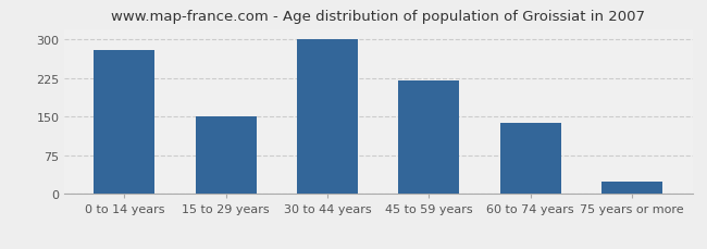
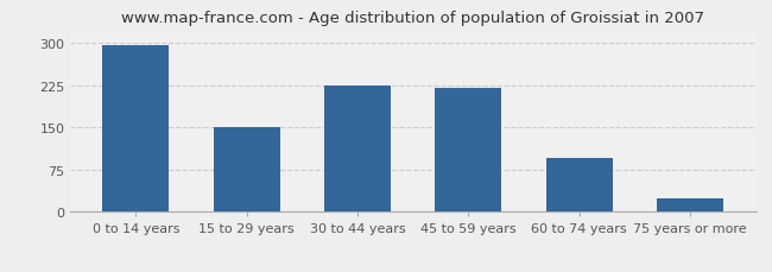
0 to 14 years: 280 -> 295
30 to 44 years: 300 -> 225
60 to 74 years: 137 -> 95
